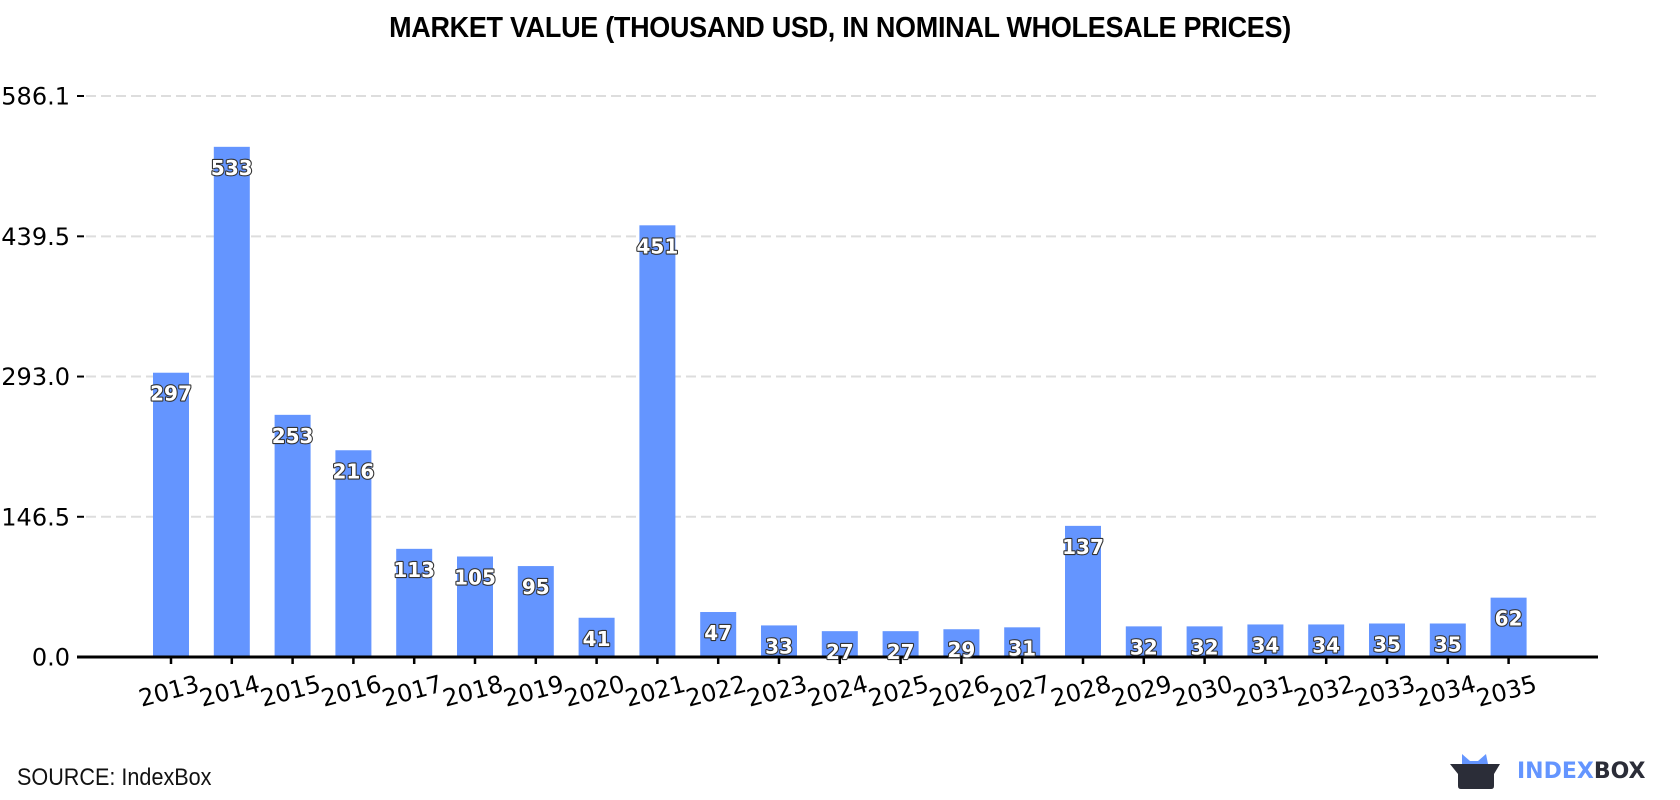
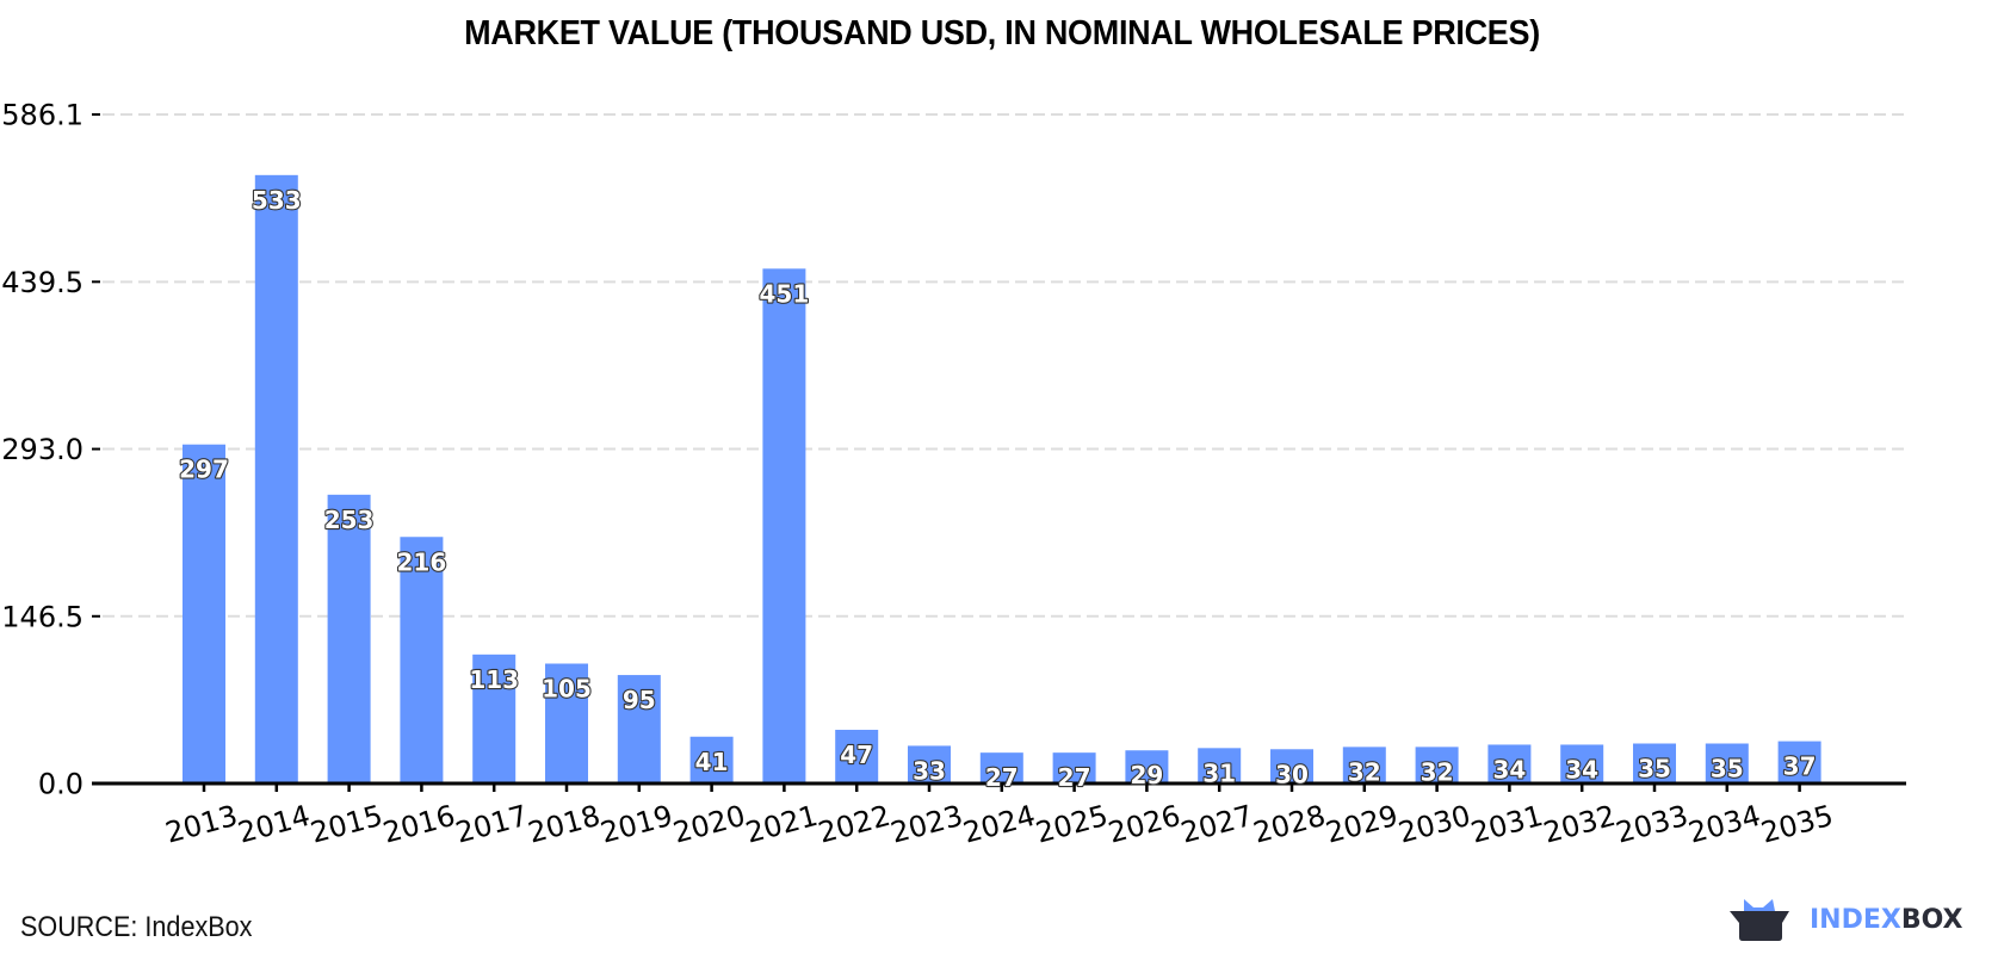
2028: 137 -> 30
2035: 62 -> 37
